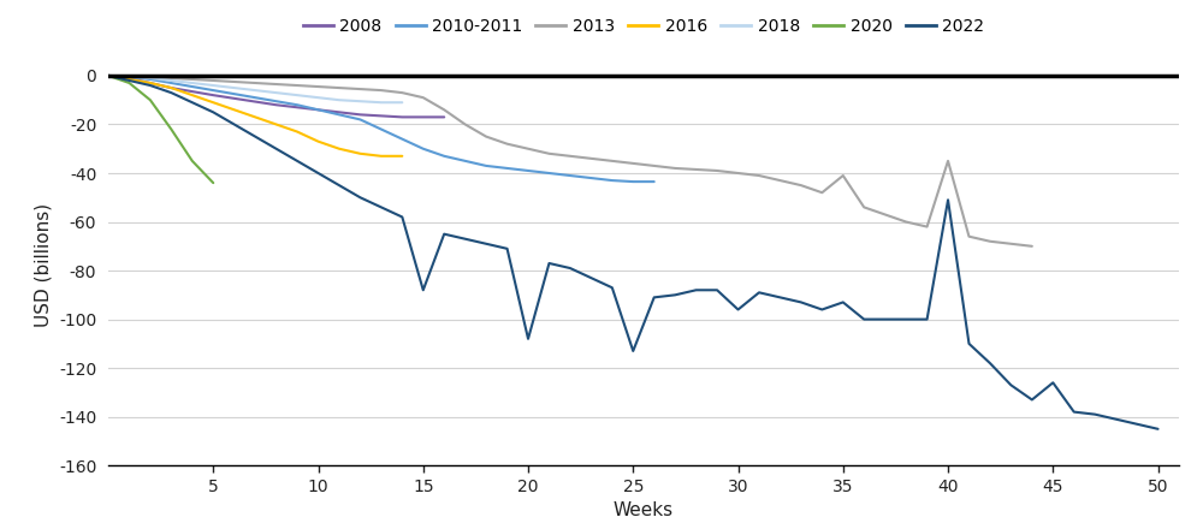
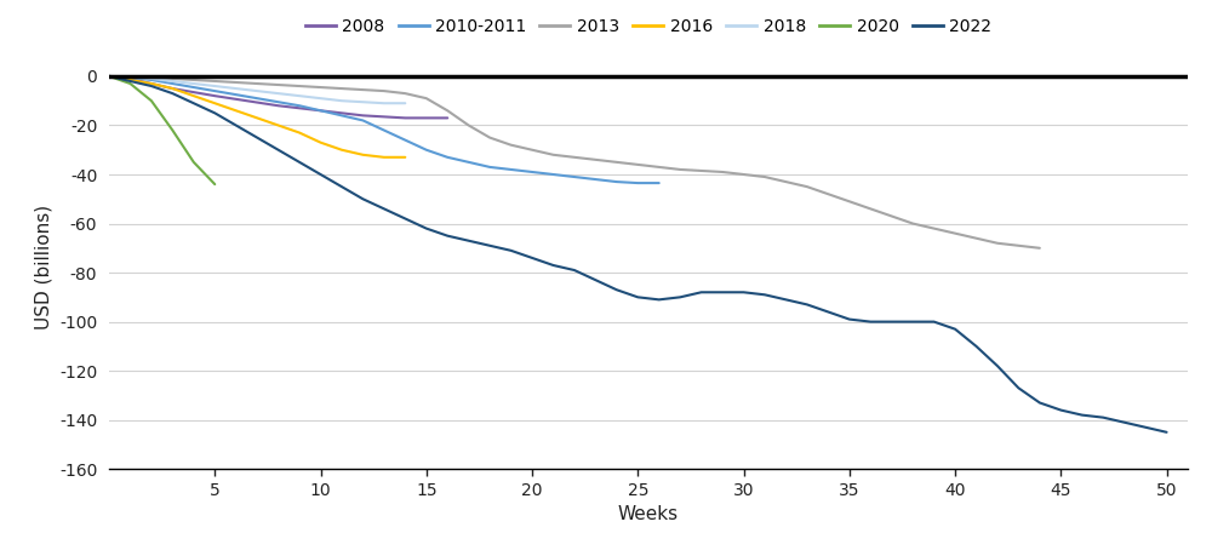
2022/15: -88 -> -62
2022/20: -108 -> -74
2022/25: -113 -> -90
2022/30: -96 -> -88
2013/35: -41.0 -> -51.0
2022/35: -93 -> -99
2013/40: -35.0 -> -64.0
2022/40: -51 -> -103
2022/45: -126 -> -136
